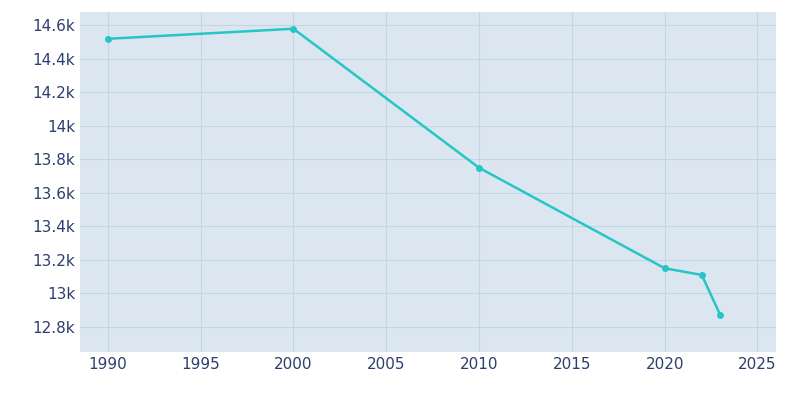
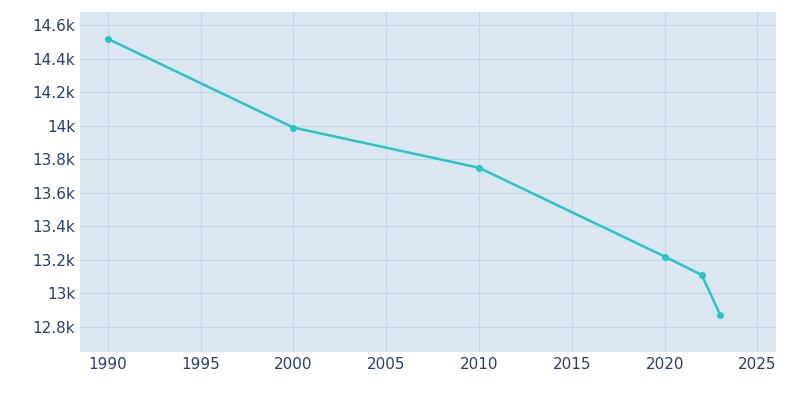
2000: 14.58k -> 13.99k
2020: 13.15k -> 13.22k
